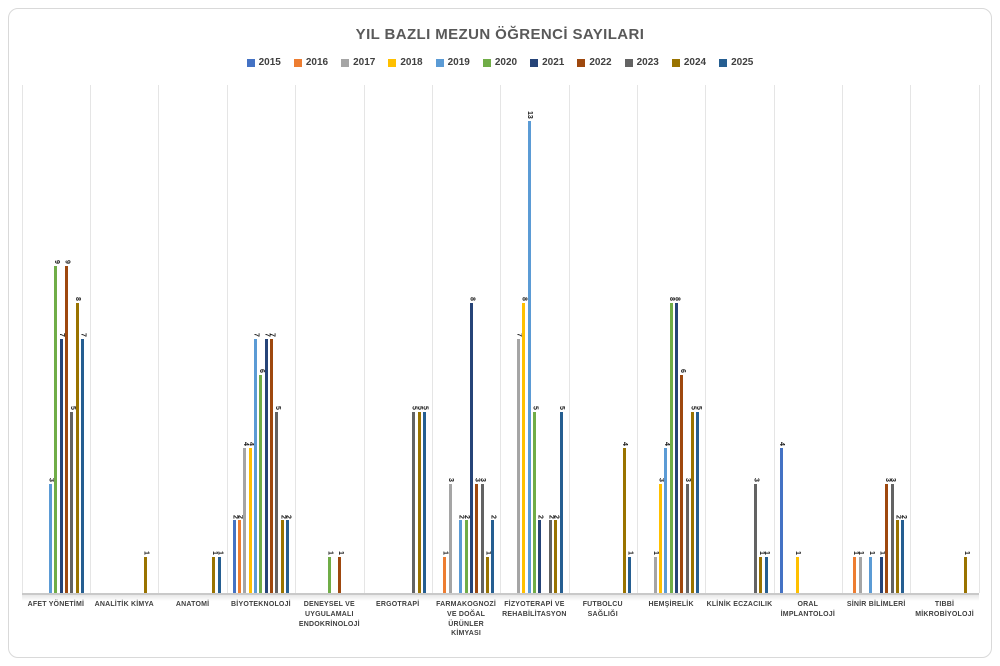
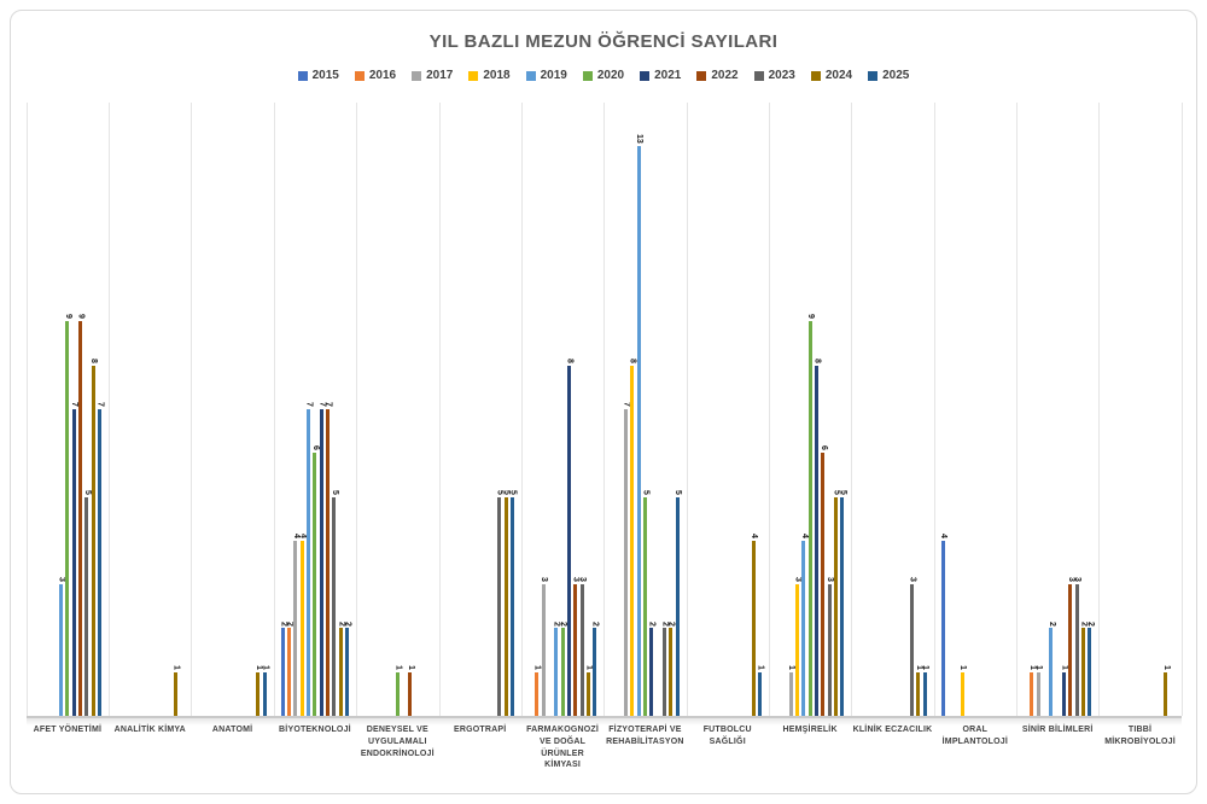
2020/HEMŞİRELİK: 8 -> 9
2019/SİNİR BİLİMLERİ: 1 -> 2
